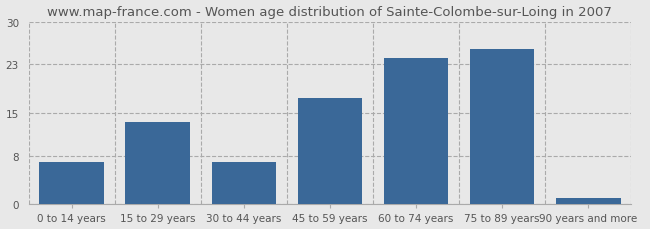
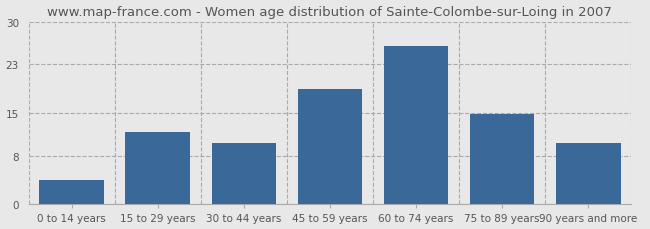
0 to 14 years: 7.0 -> 4.0
15 to 29 years: 13.5 -> 11.8
30 to 44 years: 7.0 -> 10.0
45 to 59 years: 17.5 -> 19.0
60 to 74 years: 24.0 -> 26.0
75 to 89 years: 25.5 -> 14.8
90 years and more: 1.0 -> 10.0
